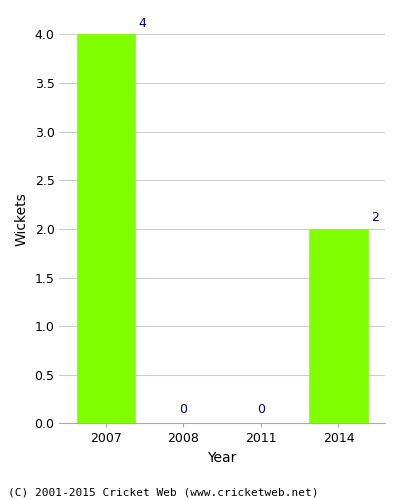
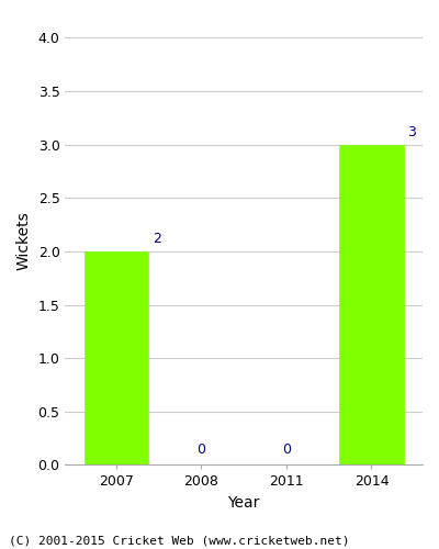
2007: 4 -> 2
2014: 2 -> 3
